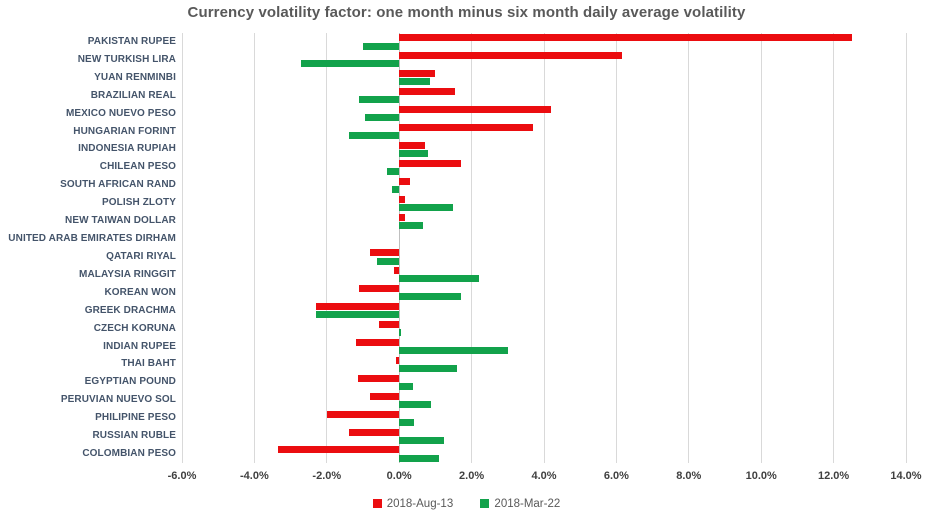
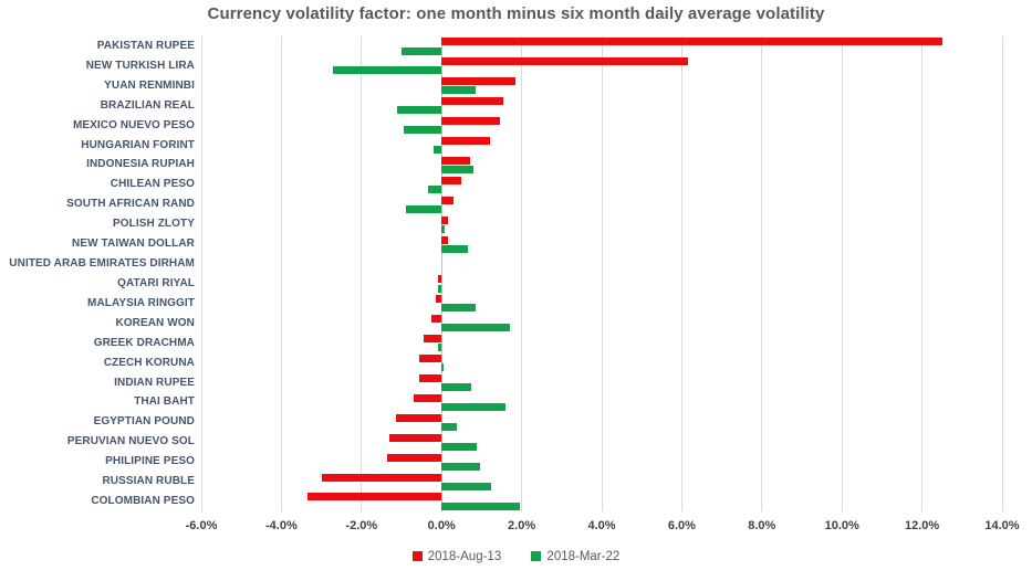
2018-Aug-13/YUAN RENMINBI: 1.0% -> 1.9%
2018-Aug-13/MEXICO NUEVO PESO: 4.2% -> 1.4%
2018-Aug-13/HUNGARIAN FORINT: 3.7% -> 1.2%
2018-Mar-22/HUNGARIAN FORINT: -1.4% -> -0.2%
2018-Aug-13/CHILEAN PESO: 1.7% -> 0.5%
2018-Mar-22/SOUTH AFRICAN RAND: -0.2% -> -0.9%
2018-Mar-22/POLISH ZLOTY: 1.5% -> 0.1%
2018-Aug-13/QATARI RIYAL: -0.8% -> -0.1%
2018-Mar-22/QATARI RIYAL: -0.6% -> -0.1%
2018-Mar-22/MALAYSIA RINGGIT: 2.2% -> 0.8%
2018-Aug-13/KOREAN WON: -1.1% -> -0.2%
2018-Aug-13/GREEK DRACHMA: -2.3% -> -0.5%
2018-Mar-22/GREEK DRACHMA: -2.3% -> -0.1%
2018-Aug-13/INDIAN RUPEE: -1.2% -> -0.6%
2018-Mar-22/INDIAN RUPEE: 3.0% -> 0.8%
2018-Aug-13/THAI BAHT: -0.1% -> -0.7%
2018-Aug-13/PERUVIAN NUEVO SOL: -0.8% -> -1.3%
2018-Aug-13/PHILIPINE PESO: -2.0% -> -1.4%
2018-Mar-22/PHILIPINE PESO: 0.4% -> 0.9%
2018-Aug-13/RUSSIAN RUBLE: -1.4% -> -3.0%
2018-Mar-22/COLOMBIAN PESO: 1.1% -> 1.9%
